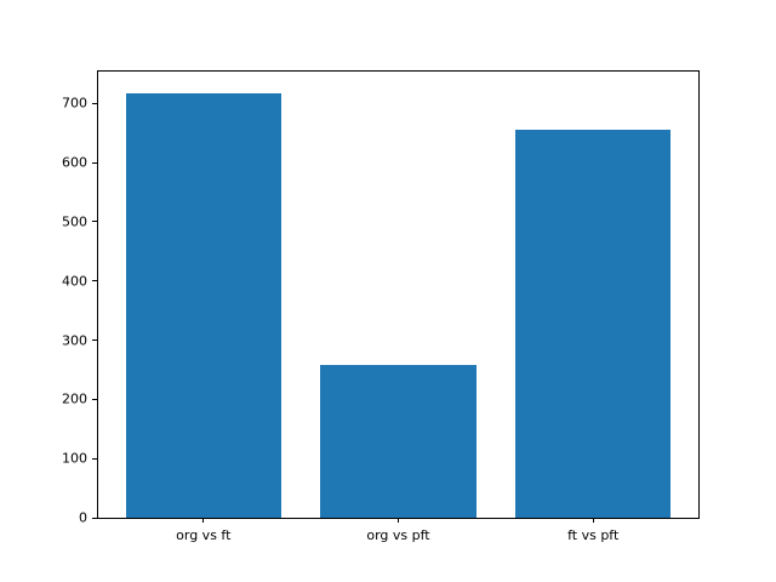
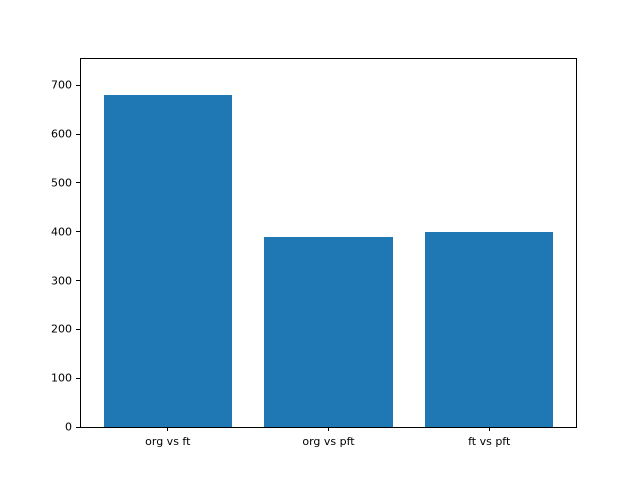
org vs ft: 720 -> 680
org vs pft: 260 -> 390
ft vs pft: 660 -> 400
